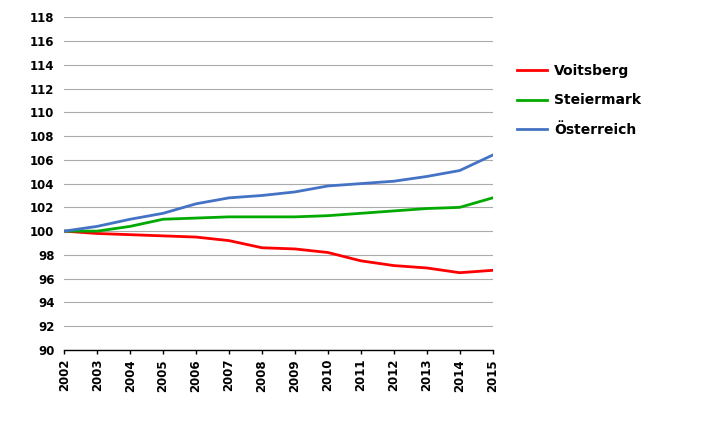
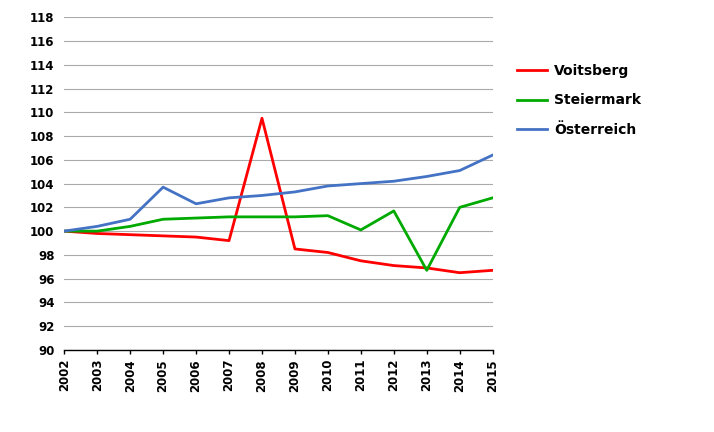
Österreich/2005: 101.5 -> 103.7
Voitsberg/2008: 98.6 -> 109.5
Steiermark/2011: 101.5 -> 100.1
Steiermark/2013: 101.9 -> 96.7
